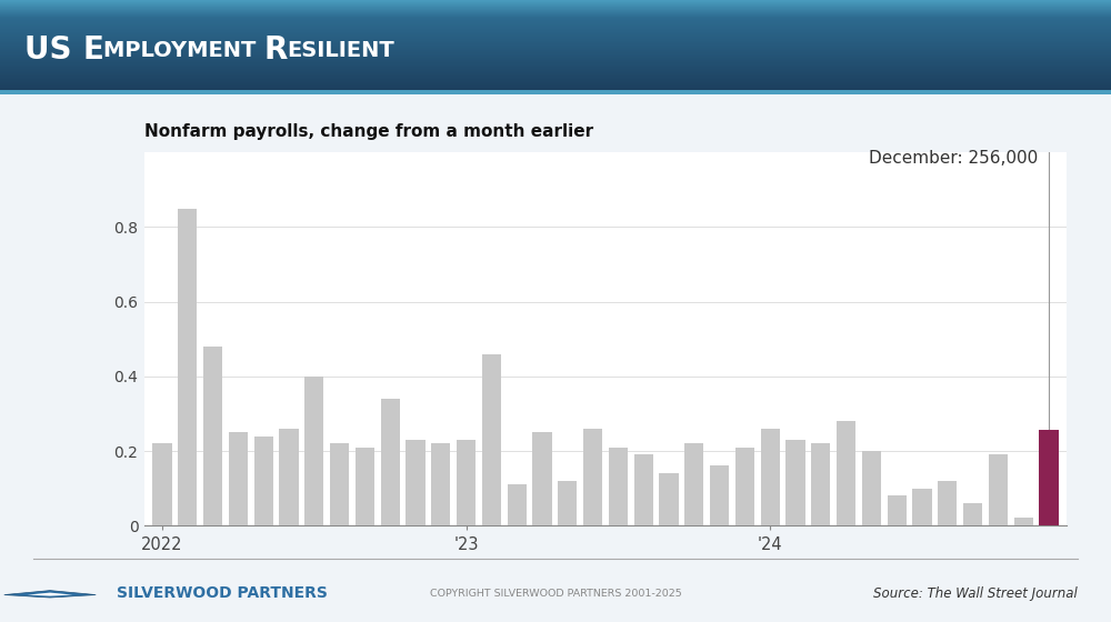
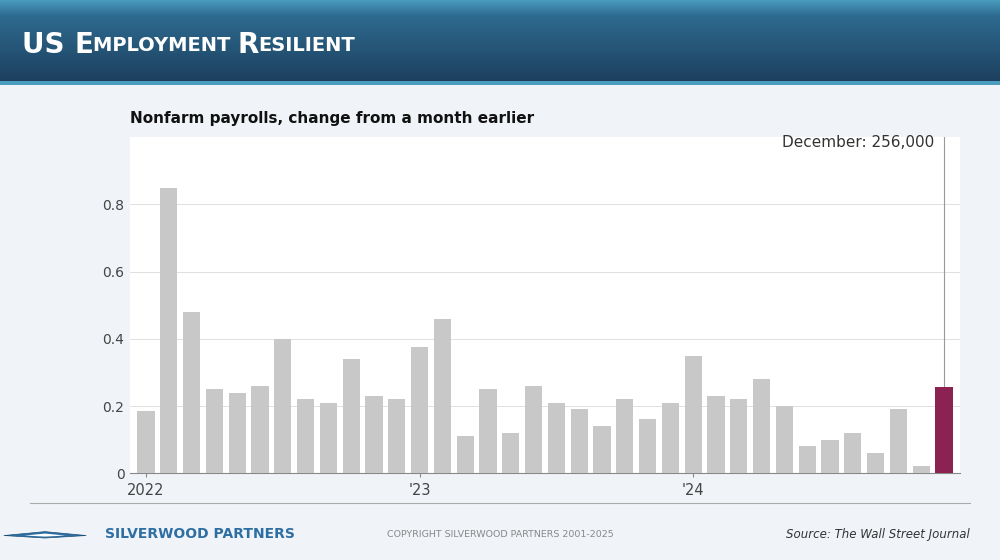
2022: 0.220 -> 0.185
'23: 0.230 -> 0.375
'24: 0.260 -> 0.350
